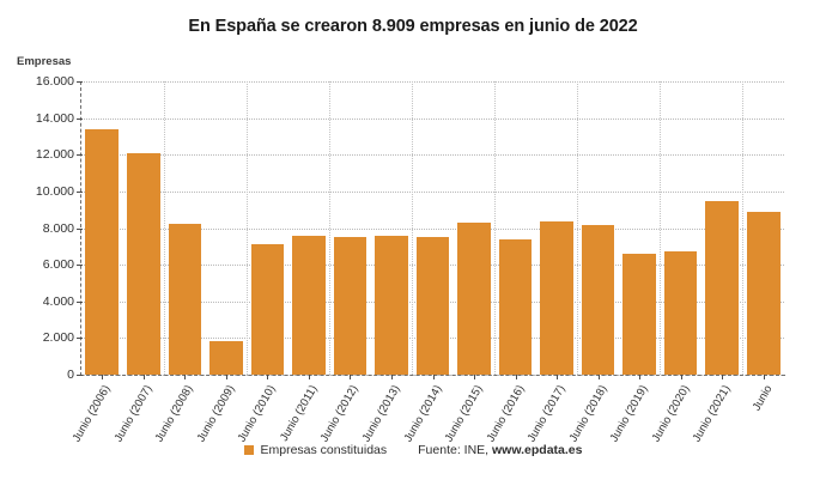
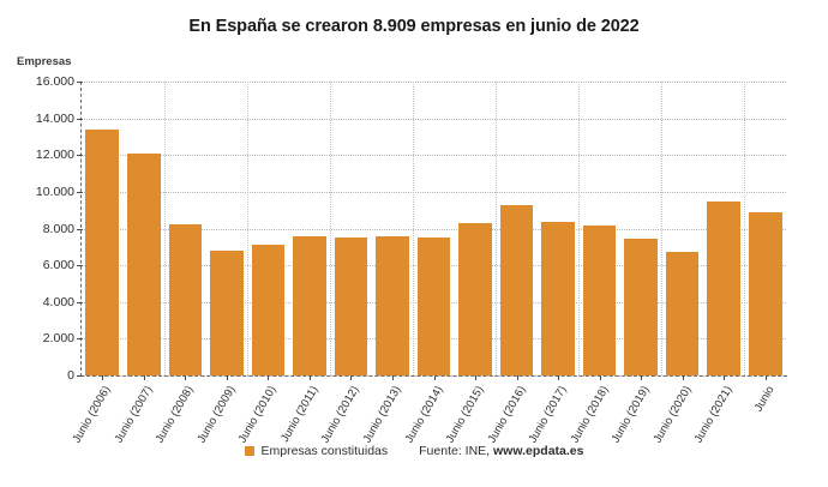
Junio (2009): 1800 -> 6800
Junio (2016): 7400 -> 9300
Junio (2019): 6600 -> 7400
